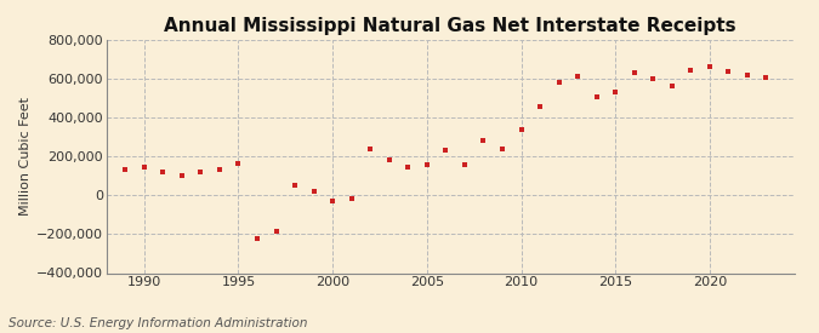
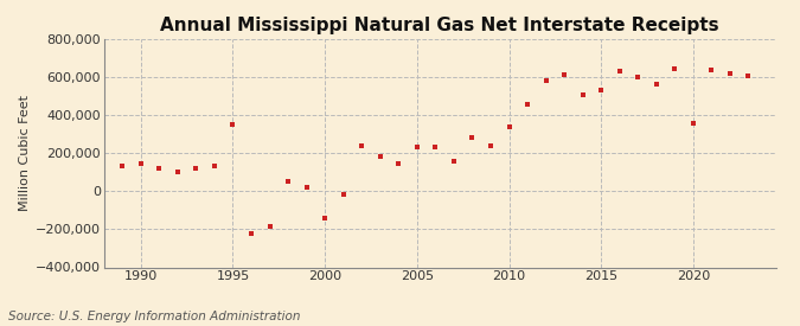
1995: 160,000 -> 350,000
2000: -30,000 -> -140,000
2005: 160,000 -> 230,000
2020: 660,000 -> 360,000
